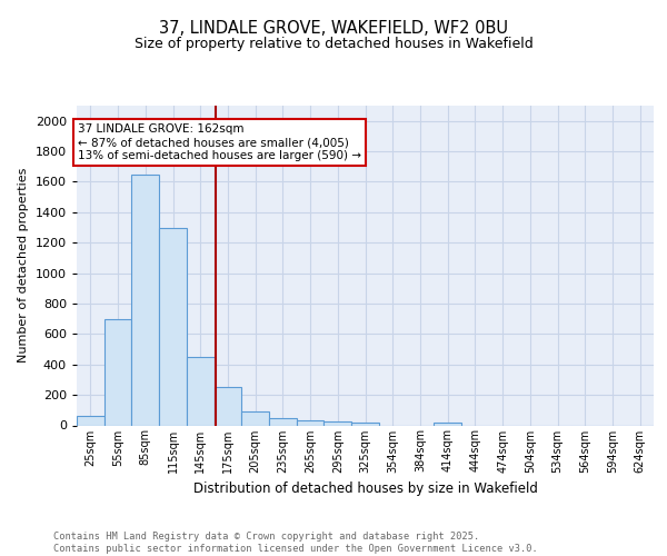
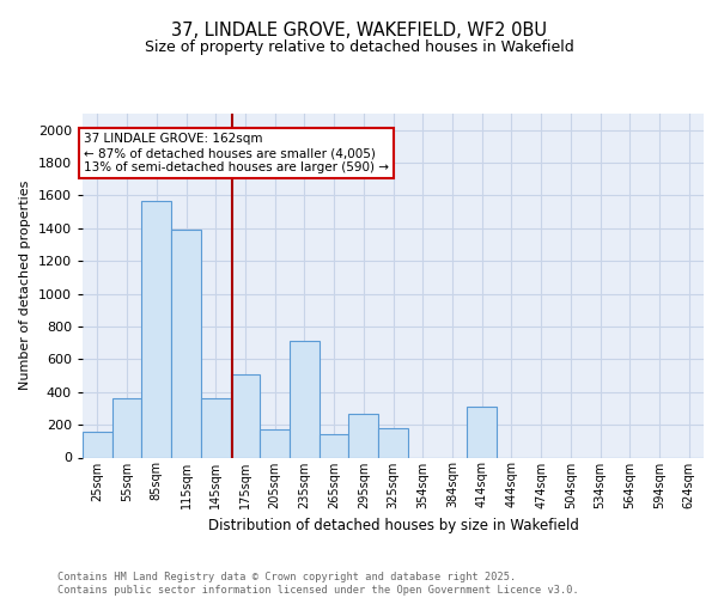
25sqm: 60 -> 160
55sqm: 700 -> 360
85sqm: 1650 -> 1570
115sqm: 1300 -> 1390
145sqm: 450 -> 360
175sqm: 250 -> 510
205sqm: 90 -> 170
235sqm: 50 -> 710
265sqm: 30 -> 140
295sqm: 20 -> 270
325sqm: 20 -> 180
414sqm: 20 -> 310
